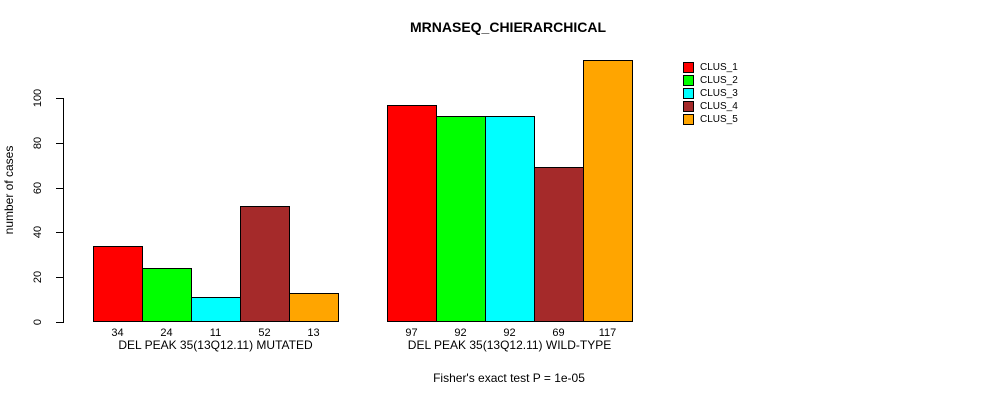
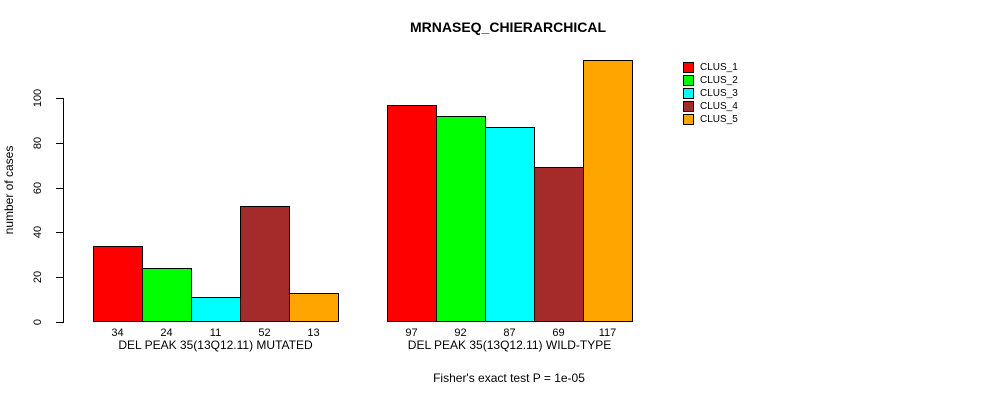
CLUS_3/DEL PEAK 35(13Q12.11) WILD-TYPE: 92 -> 87
